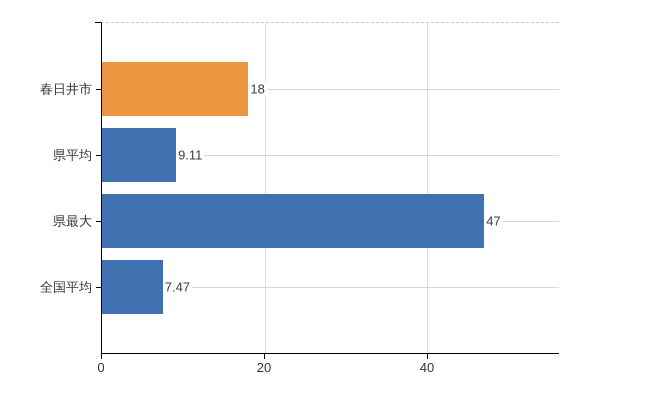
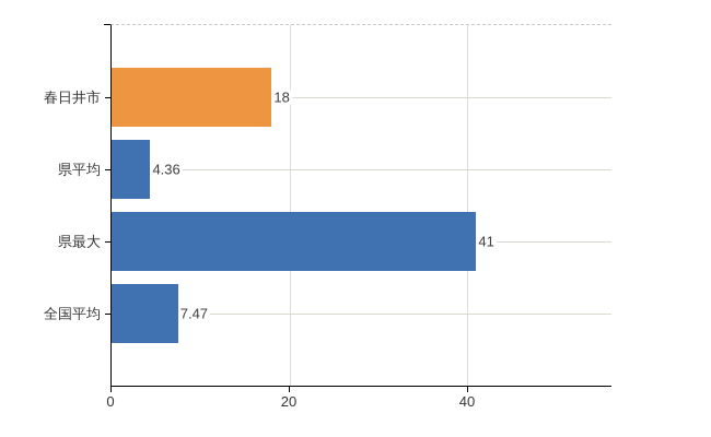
県平均: 9.11 -> 4.36
県最大: 47 -> 41
